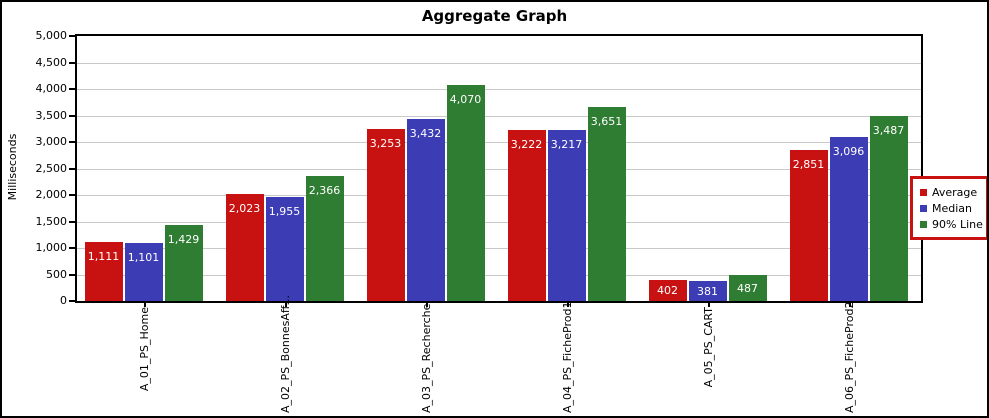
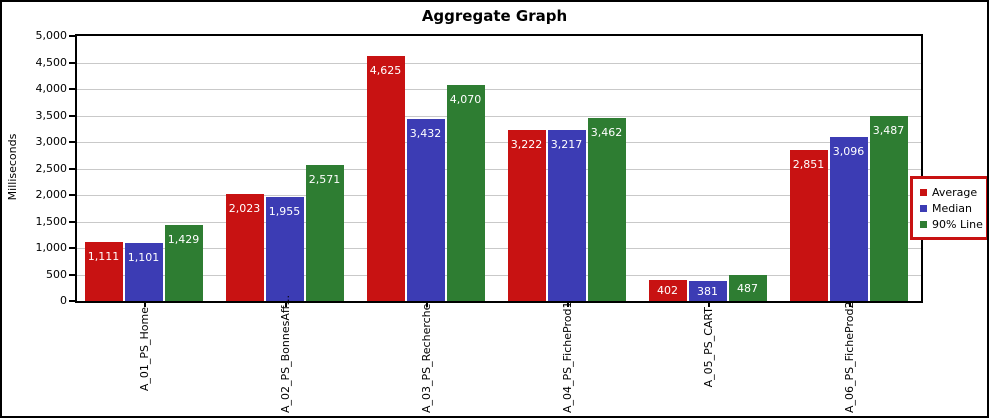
90% Line/A_02_PS_BonnesAff...: 2,366 -> 2,571
Average/A_03_PS_Recherche: 3,253 -> 4,625
90% Line/A_04_PS_FicheProd1: 3,651 -> 3,462
